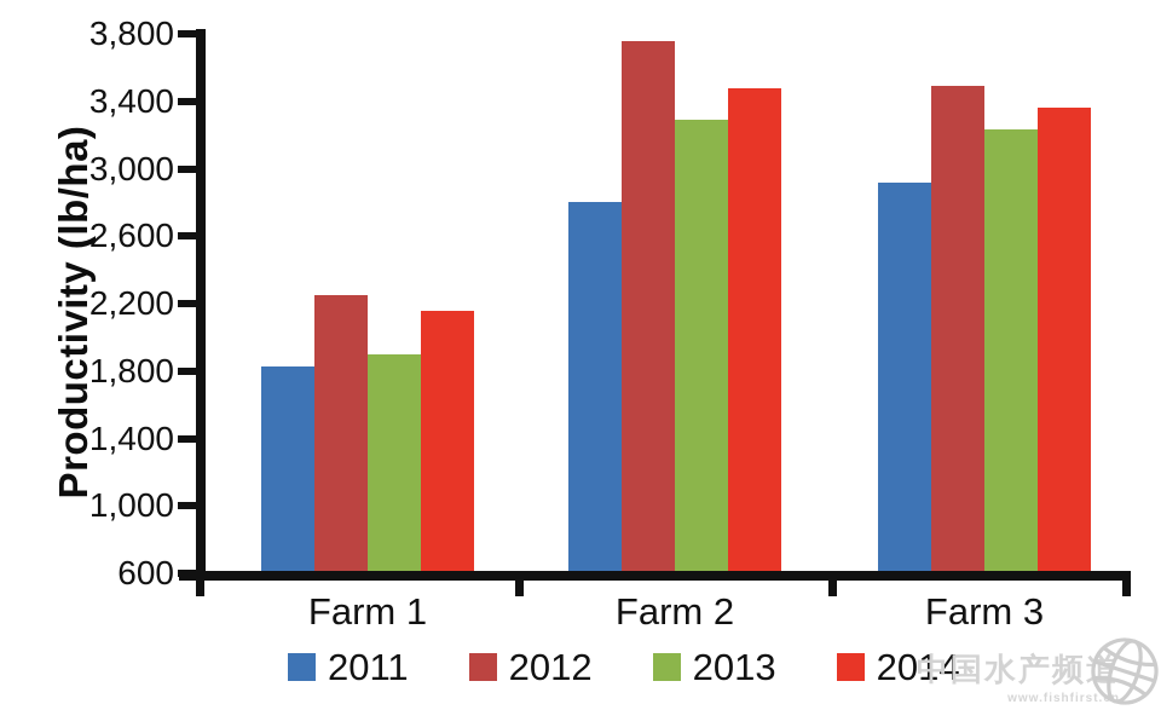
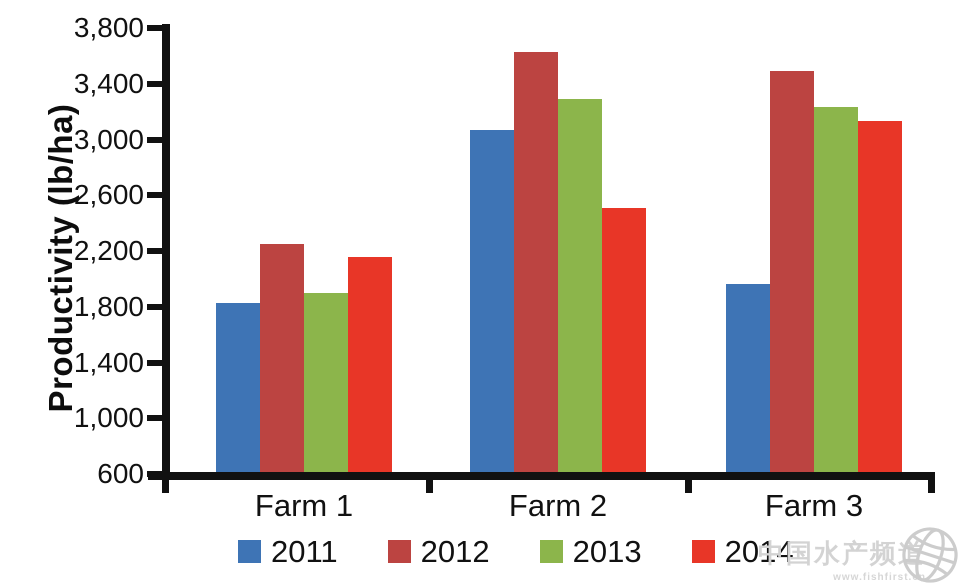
2011/Farm 2: 2800 -> 3070
2012/Farm 2: 3760 -> 3630
2014/Farm 2: 3480 -> 2510
2011/Farm 3: 2920 -> 1960
2014/Farm 3: 3360 -> 3130
